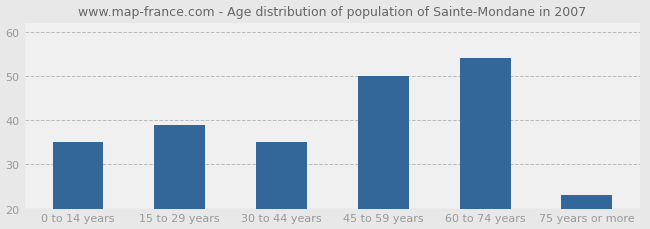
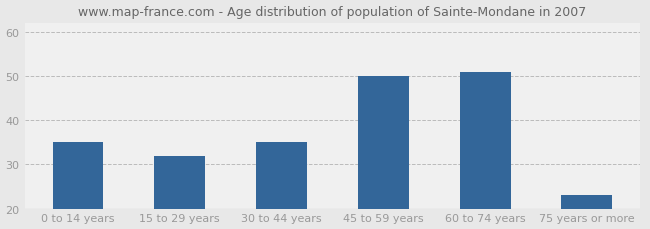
15 to 29 years: 39 -> 32
60 to 74 years: 54 -> 51
